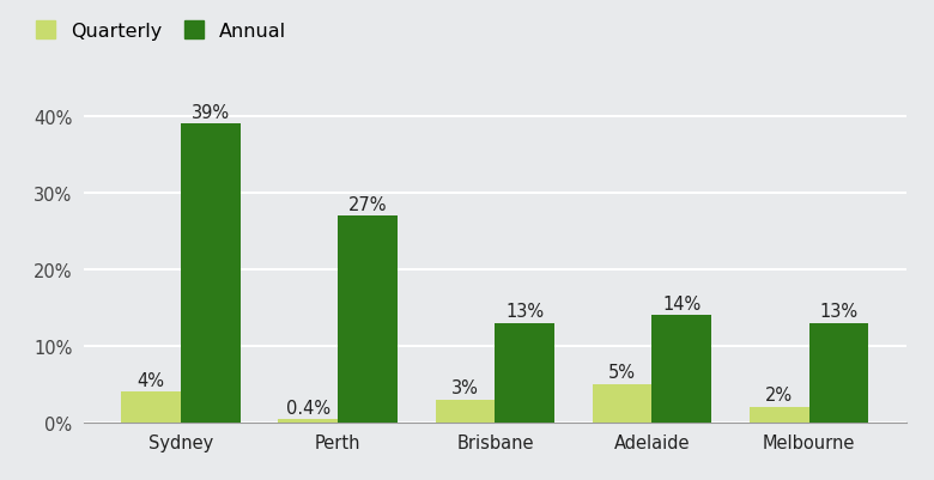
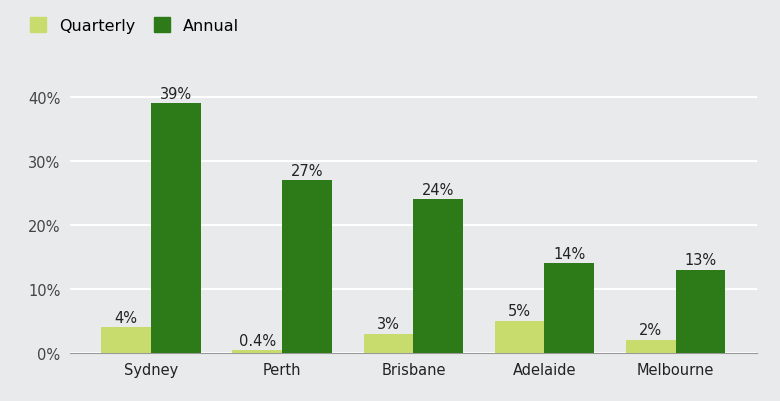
Annual/Brisbane: 13% -> 24%
